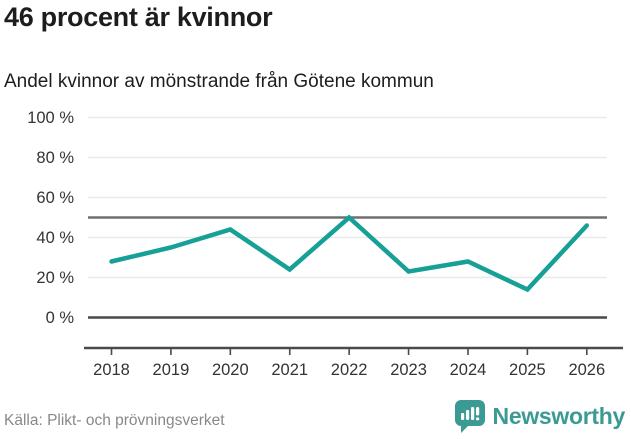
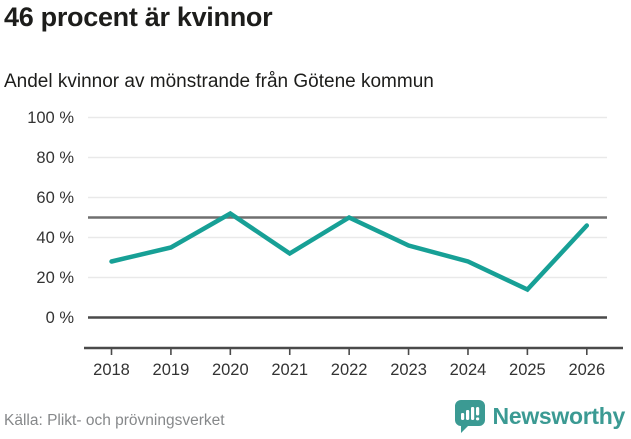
2020: 44% -> 52%
2021: 24% -> 32%
2023: 23% -> 36%
